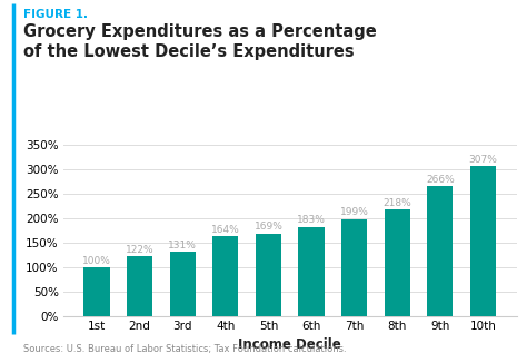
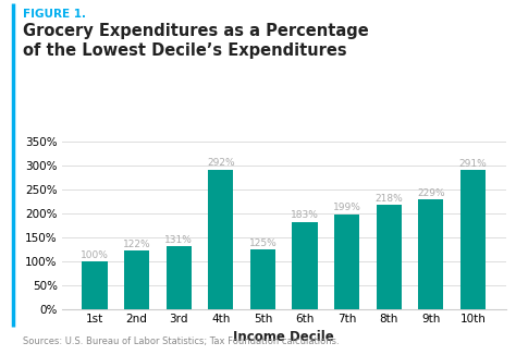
4th: 164% -> 292%
5th: 169% -> 125%
9th: 266% -> 229%
10th: 307% -> 291%
